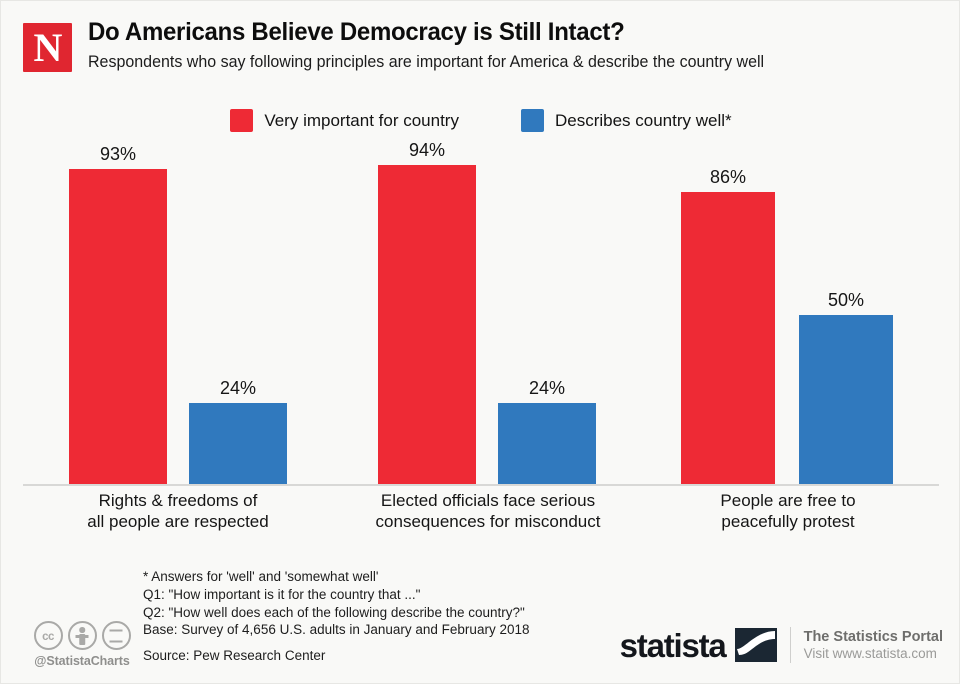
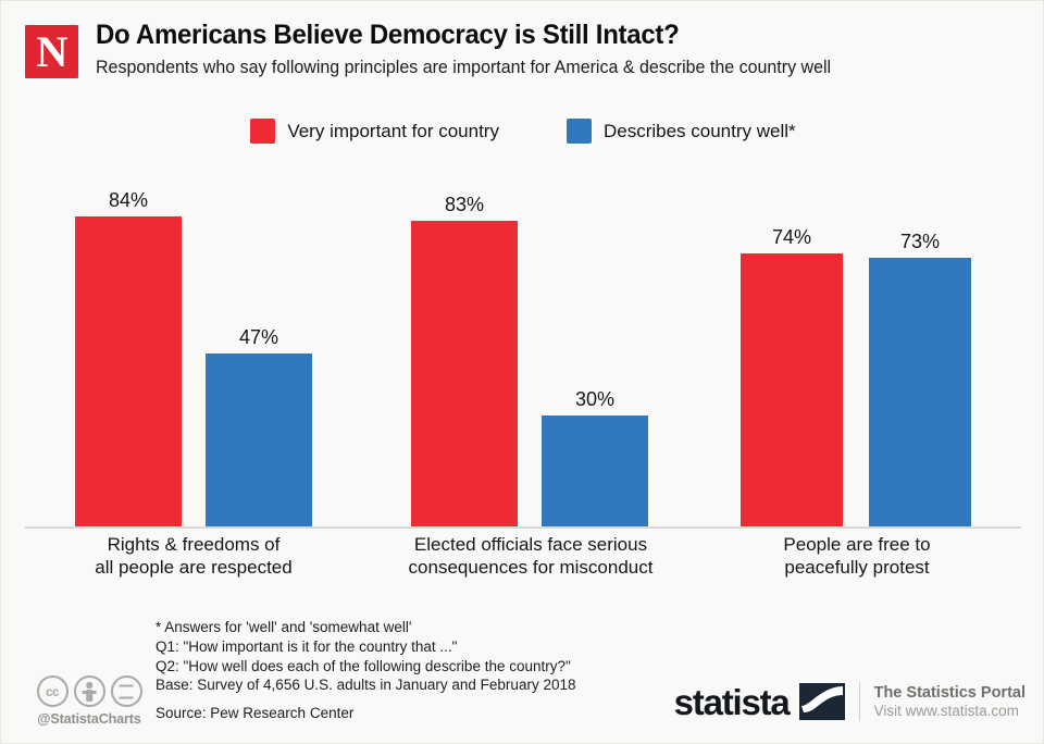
Very important for country/Rights & freedoms of all people are respected: 93% -> 84%
Describes country well*/Rights & freedoms of all people are respected: 24% -> 47%
Very important for country/Elected officials face serious consequences for misconduct: 94% -> 83%
Describes country well*/Elected officials face serious consequences for misconduct: 24% -> 30%
Very important for country/People are free to peacefully protest: 86% -> 74%
Describes country well*/People are free to peacefully protest: 50% -> 73%
